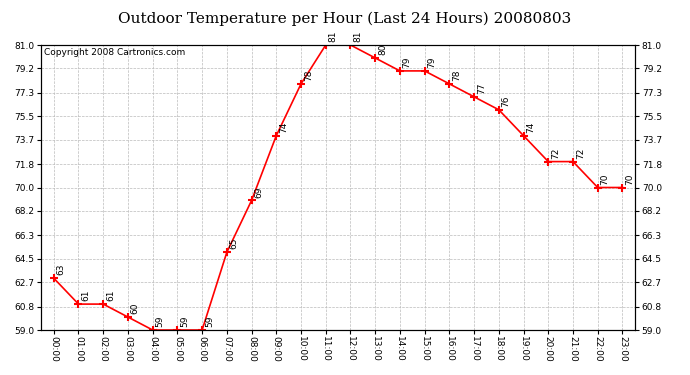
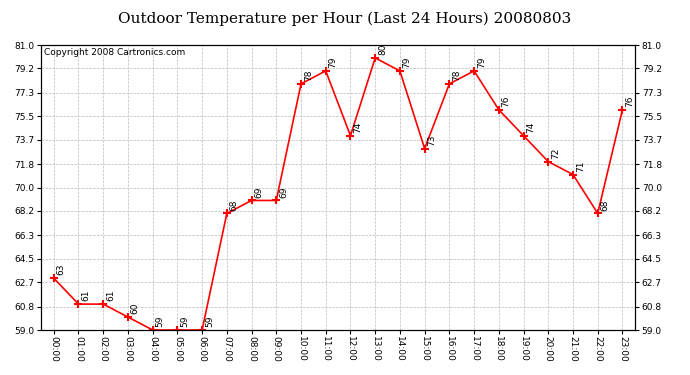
07:00: 65 -> 68
09:00: 74 -> 69
11:00: 81 -> 79
12:00: 81 -> 74
15:00: 79 -> 73
17:00: 77 -> 79
21:00: 72 -> 71
22:00: 70 -> 68
23:00: 70 -> 76
